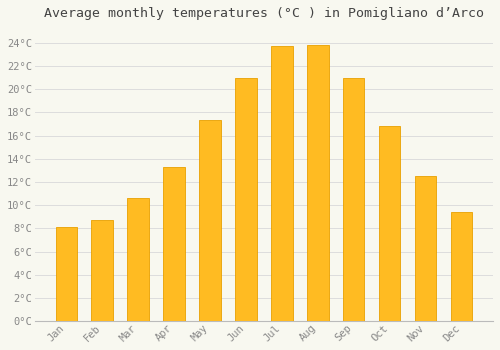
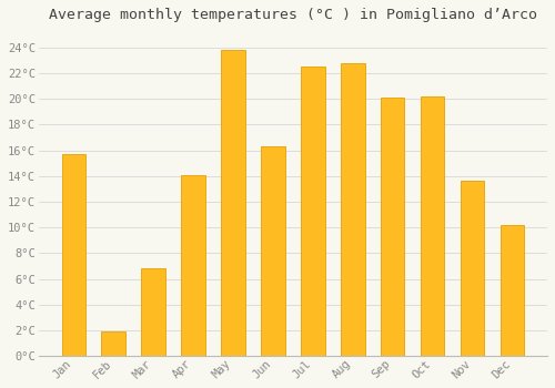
Jan: 8.1°C -> 15.7°C
Feb: 8.7°C -> 1.9°C
Mar: 10.6°C -> 6.8°C
Apr: 13.3°C -> 14.1°C
May: 17.3°C -> 23.8°C
Jun: 21.0°C -> 16.3°C
Jul: 23.7°C -> 22.5°C
Aug: 23.8°C -> 22.8°C
Sep: 21.0°C -> 20.1°C
Oct: 16.8°C -> 20.2°C
Nov: 12.5°C -> 13.6°C
Dec: 9.4°C -> 10.2°C
